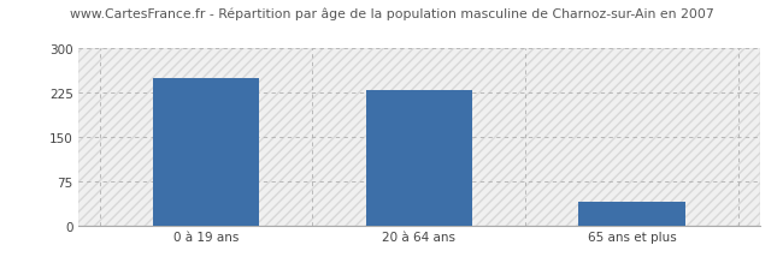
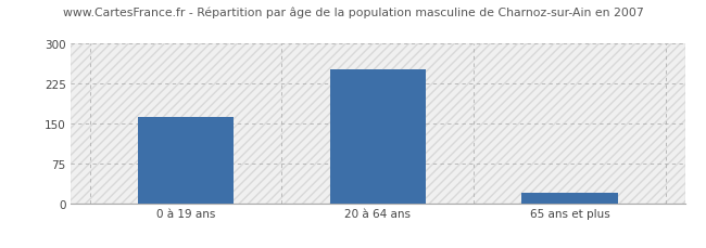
0 à 19 ans: 250 -> 163
20 à 64 ans: 230 -> 252
65 ans et plus: 40 -> 20
